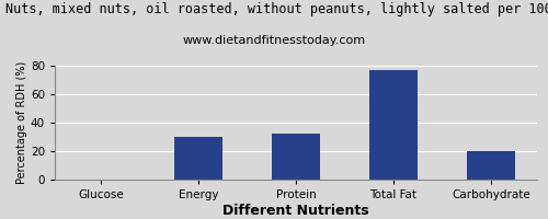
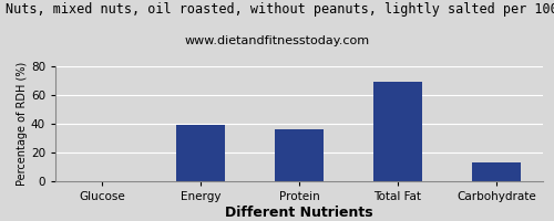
Energy: 30 -> 39
Protein: 32 -> 36
Total Fat: 77 -> 69
Carbohydrate: 20 -> 13
